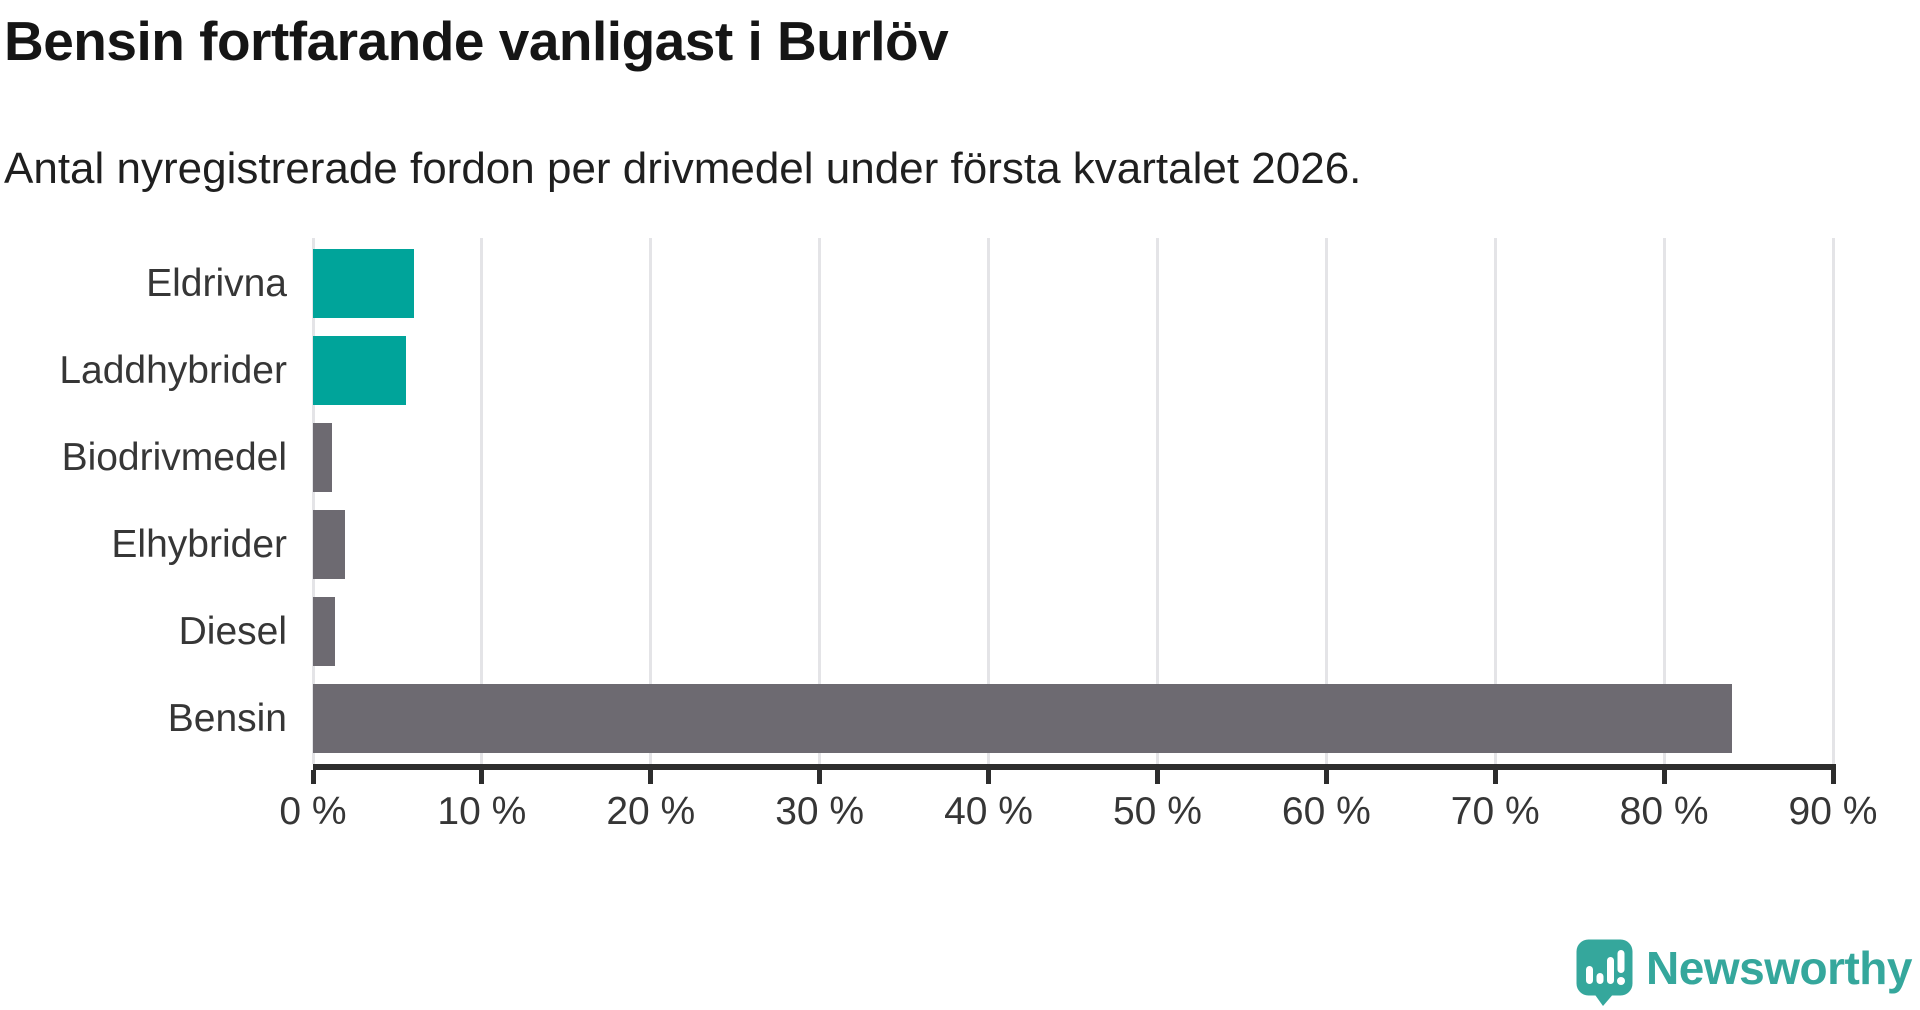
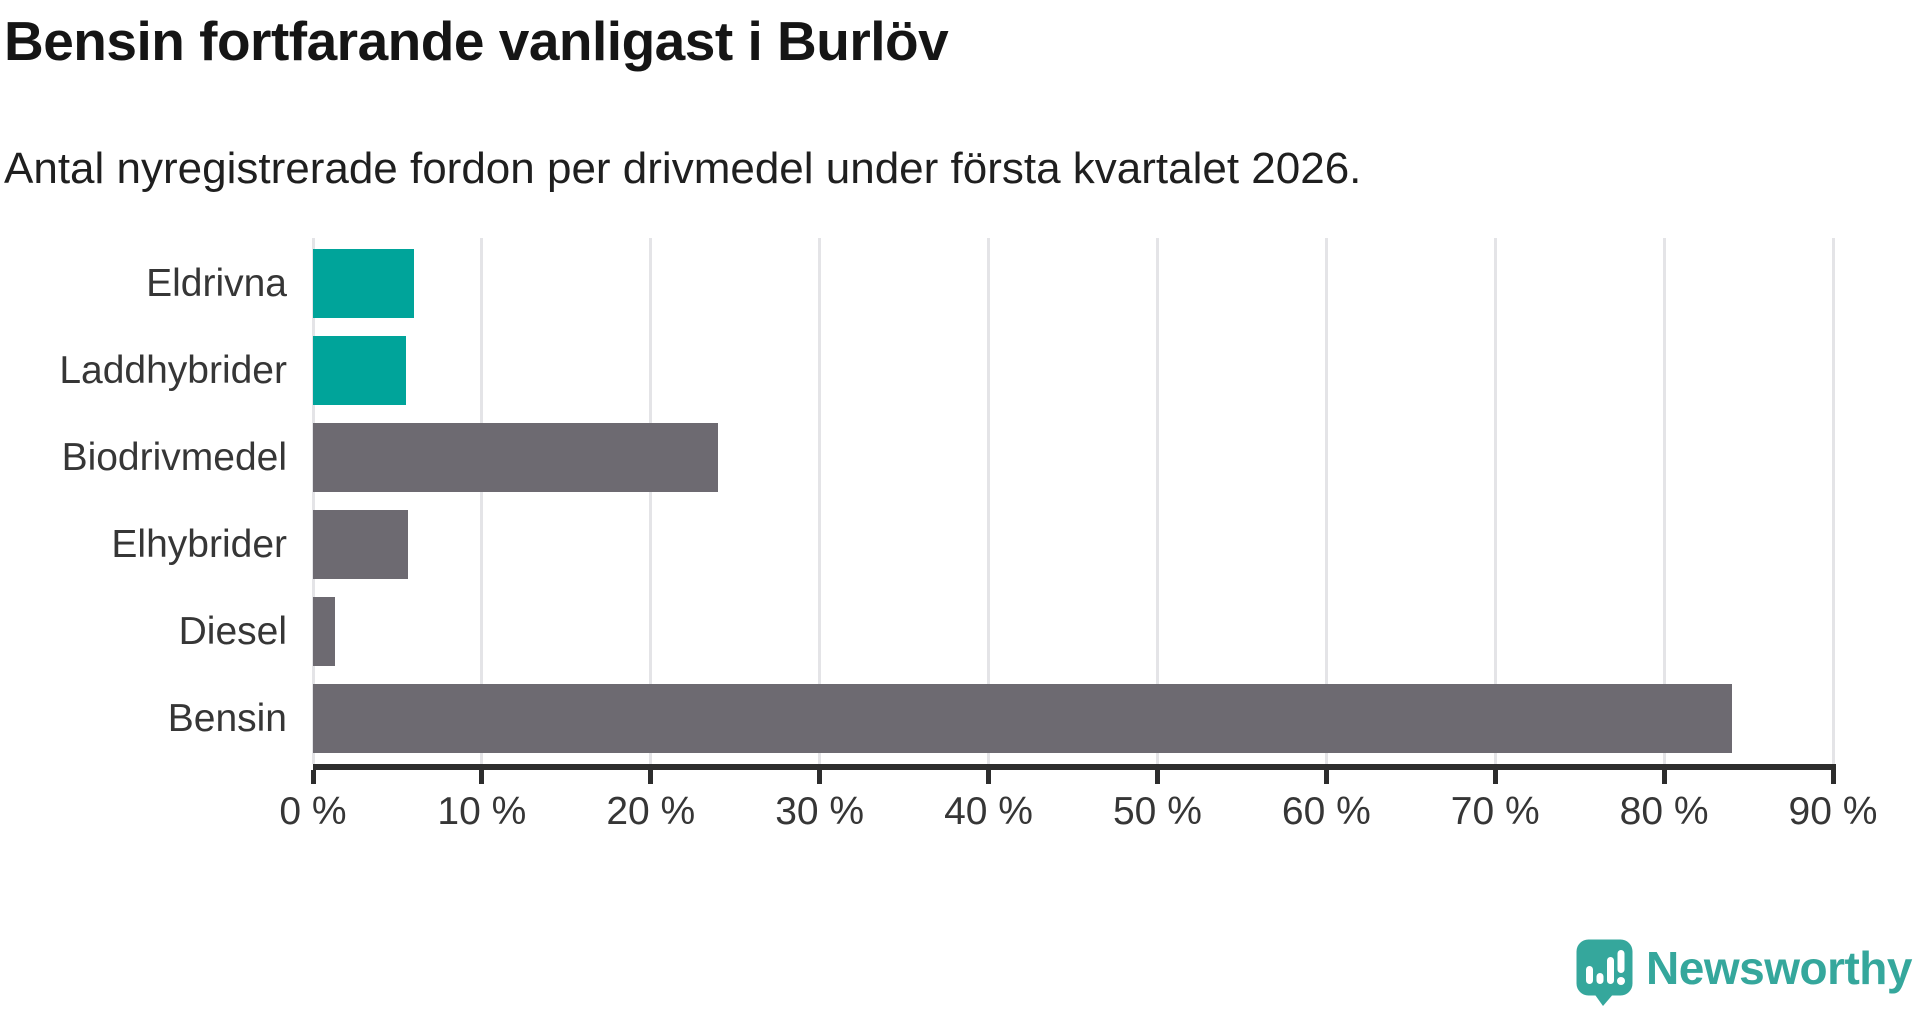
Biodrivmedel: 1.1% -> 24.0%
Elhybrider: 1.9% -> 5.6%
